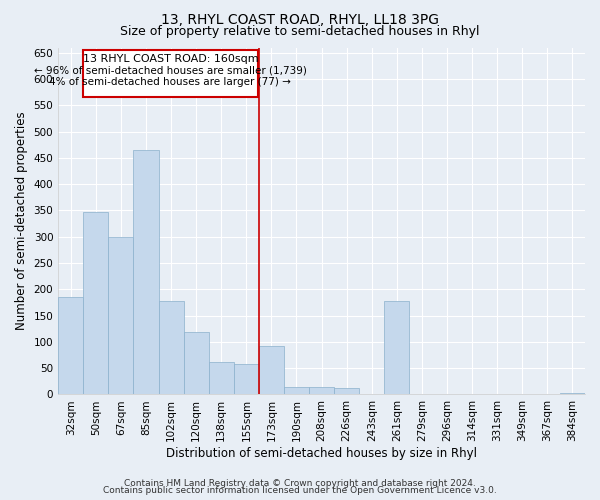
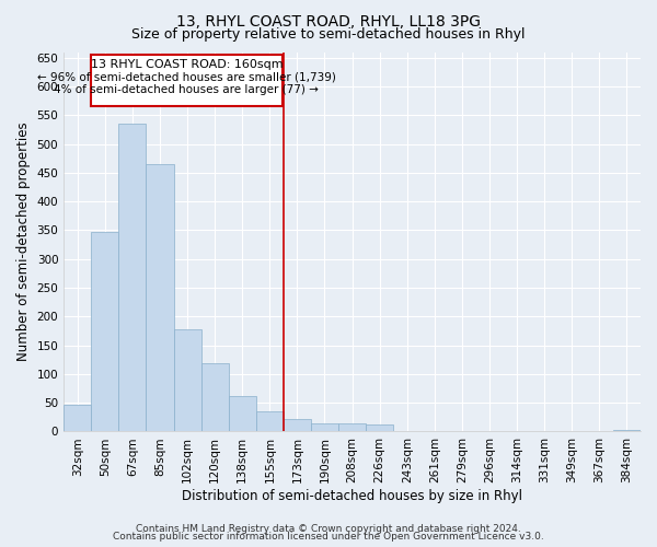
32sqm: 186 -> 47
67sqm: 300 -> 535
155sqm: 58 -> 35
173sqm: 92 -> 22
261sqm: 178 -> 1
